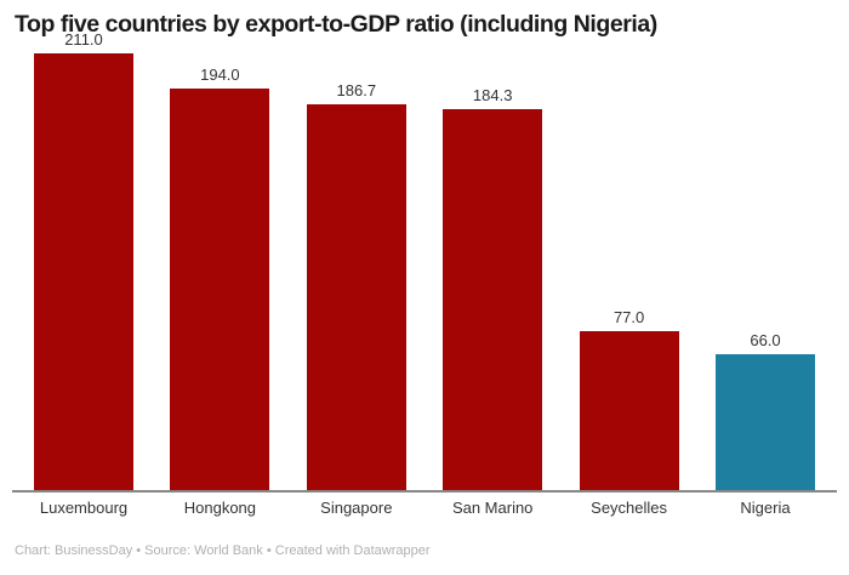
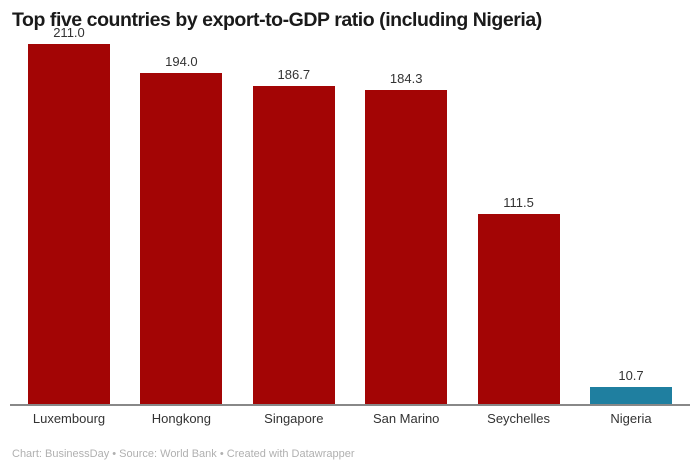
Seychelles: 77.0 -> 111.5
Nigeria: 66.0 -> 10.7
